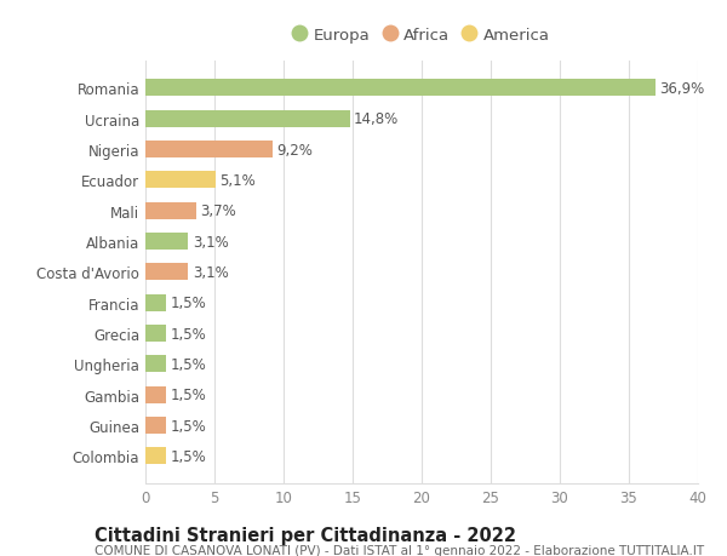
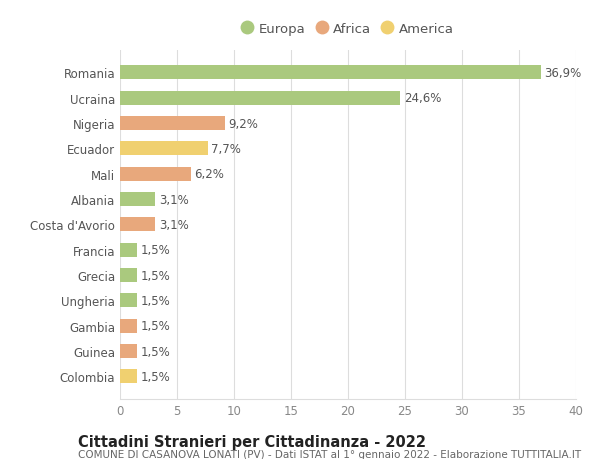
Ucraina: 14,8% -> 24,6%
Ecuador: 5,1% -> 7,7%
Mali: 3,7% -> 6,2%
